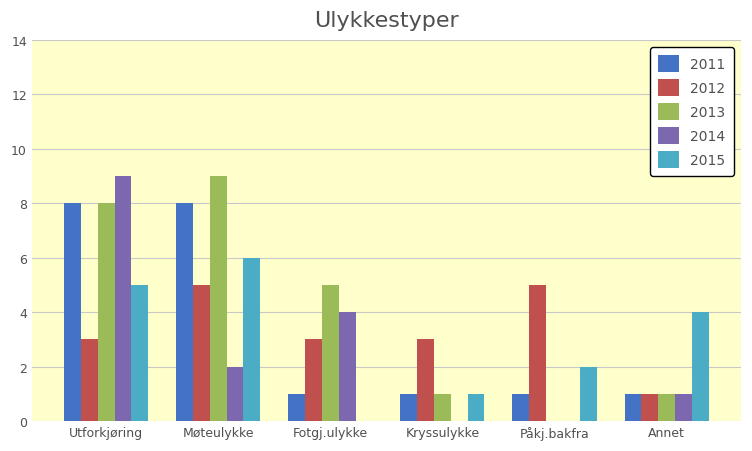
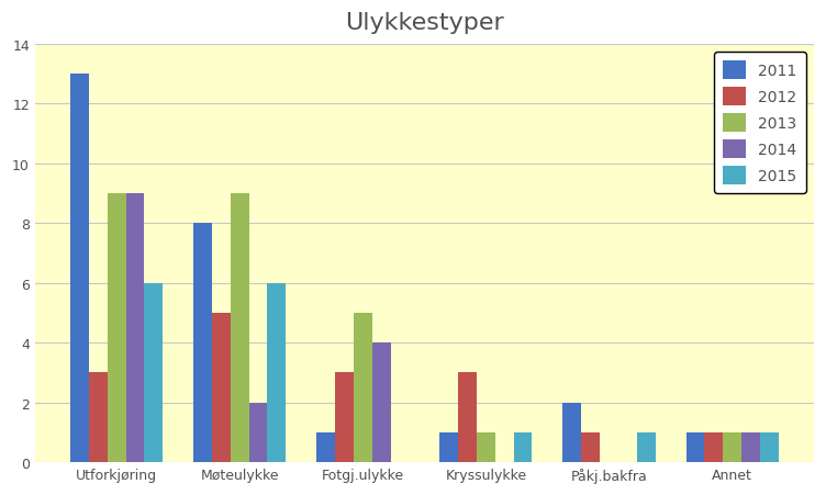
2011/Utforkjøring: 8 -> 13
2013/Utforkjøring: 8 -> 9
2015/Utforkjøring: 5 -> 6
2011/Påkj.bakfra: 1 -> 2
2012/Påkj.bakfra: 5 -> 1
2015/Påkj.bakfra: 2 -> 1
2015/Annet: 4 -> 1
